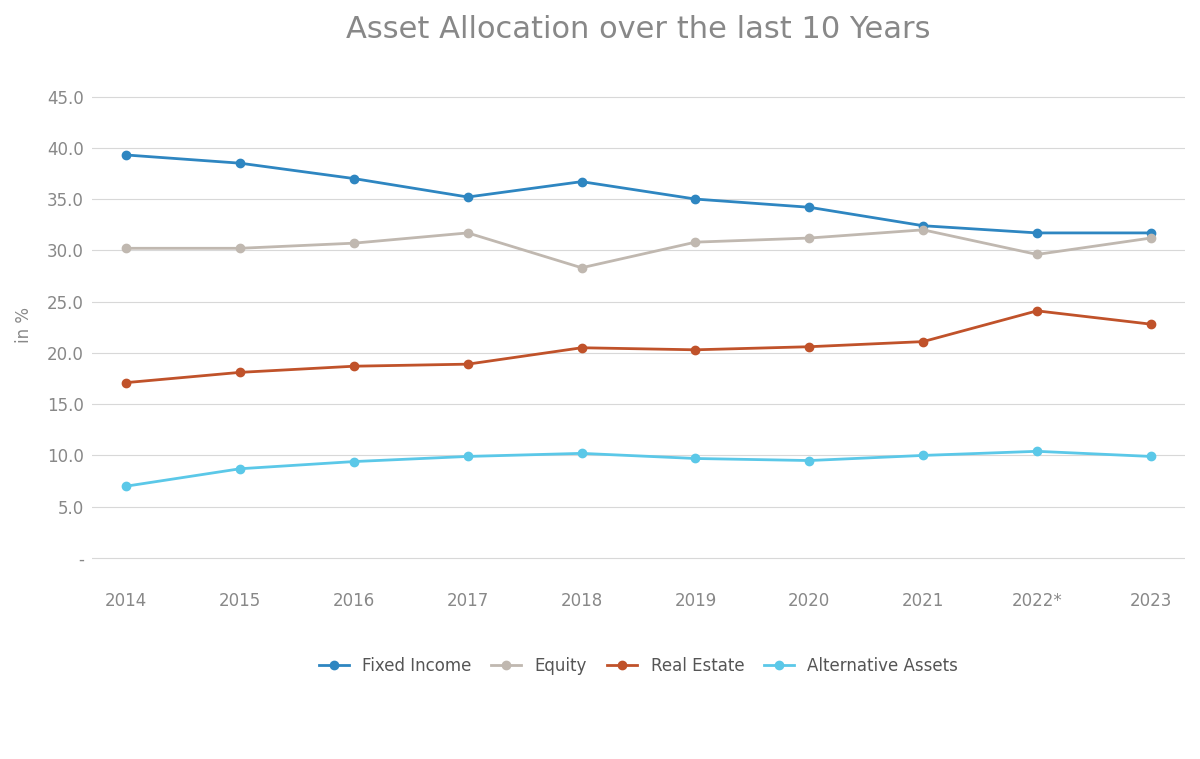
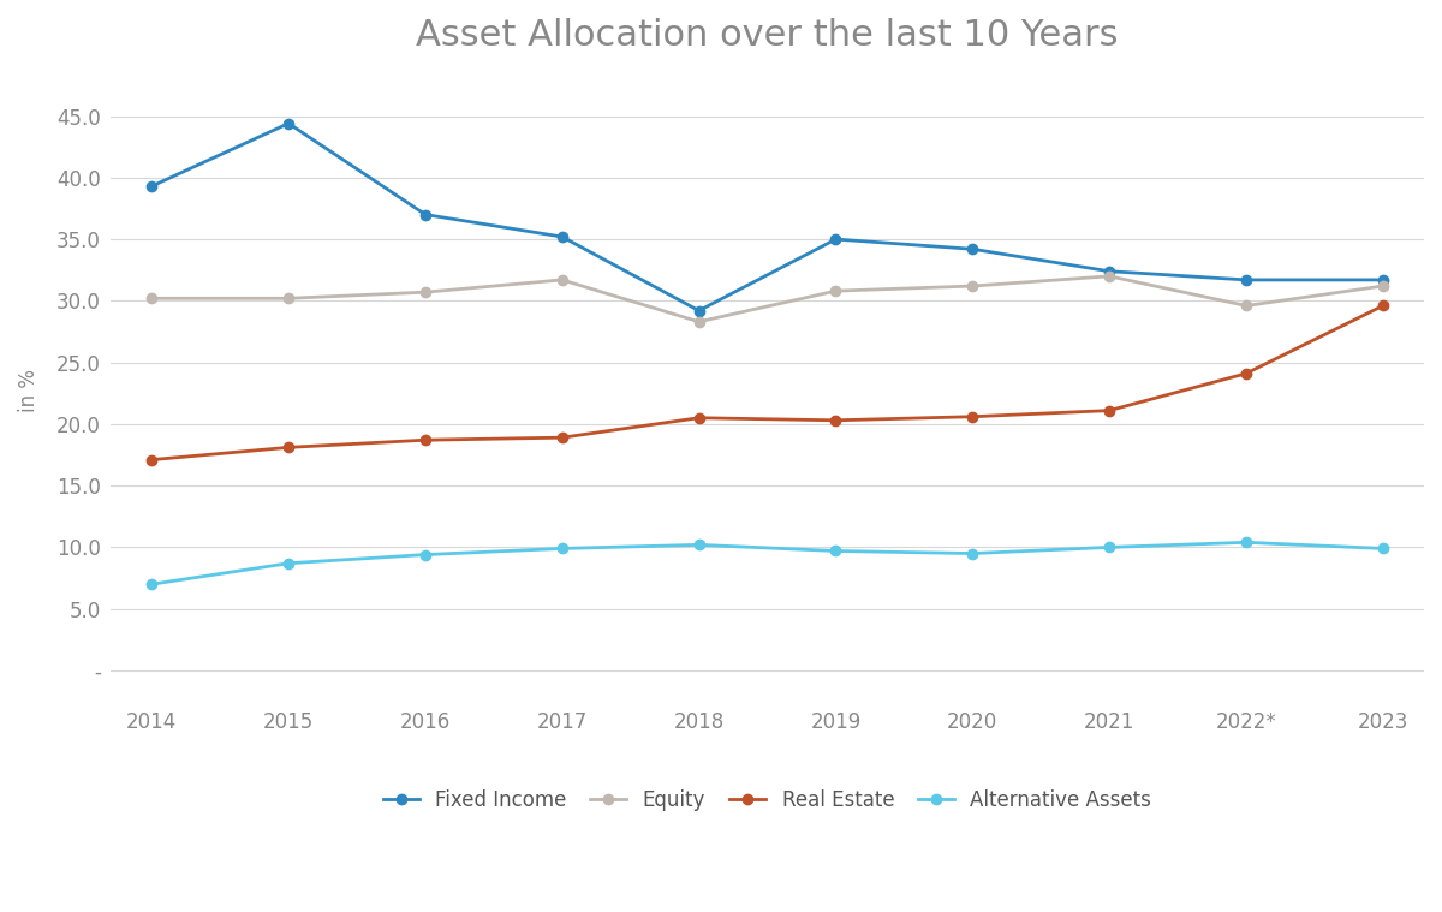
Fixed Income/2015: 38.5 -> 44.4
Fixed Income/2018: 36.7 -> 29.2
Real Estate/2023: 22.8 -> 29.6
